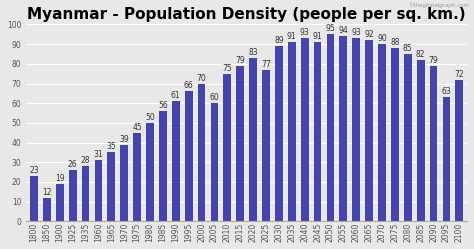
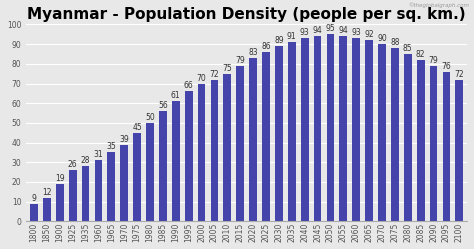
1800: 23 -> 9
2005: 60 -> 72
2025: 77 -> 86
2045: 91 -> 94
2095: 63 -> 76
